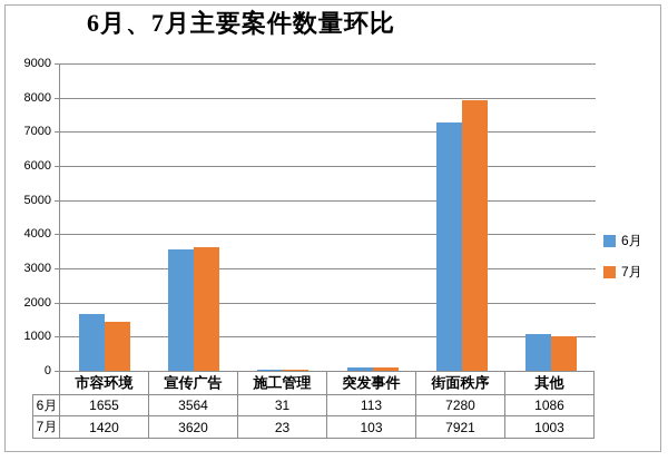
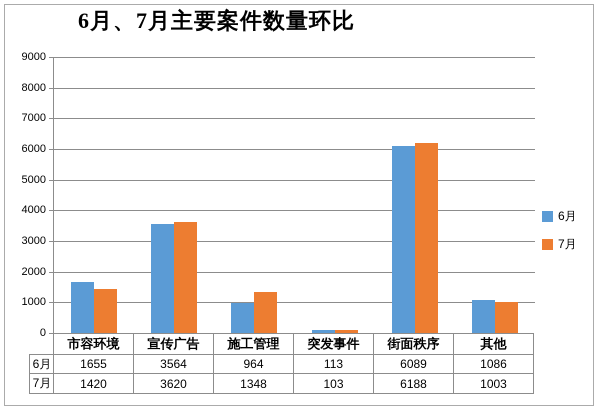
6月/施工管理: 31 -> 964
7月/施工管理: 23 -> 1348
6月/街面秩序: 7280 -> 6089
7月/街面秩序: 7921 -> 6188
